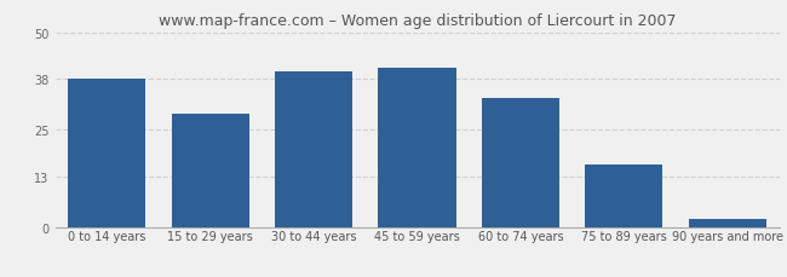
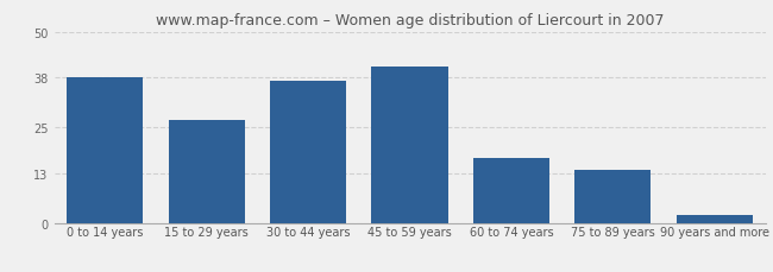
15 to 29 years: 29 -> 27
30 to 44 years: 40 -> 37
60 to 74 years: 33 -> 17
75 to 89 years: 16 -> 14
